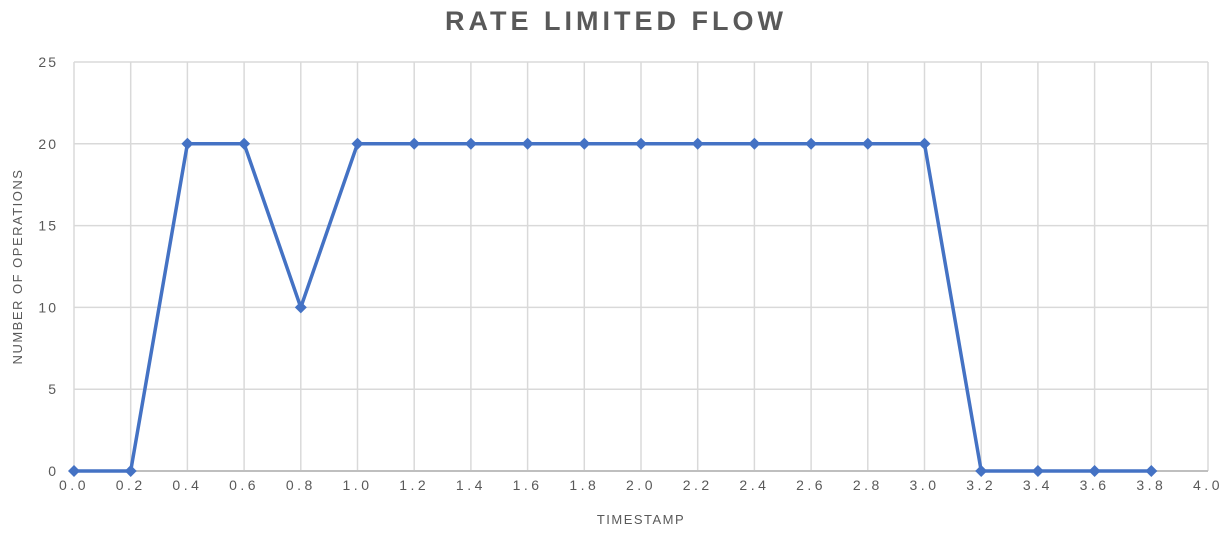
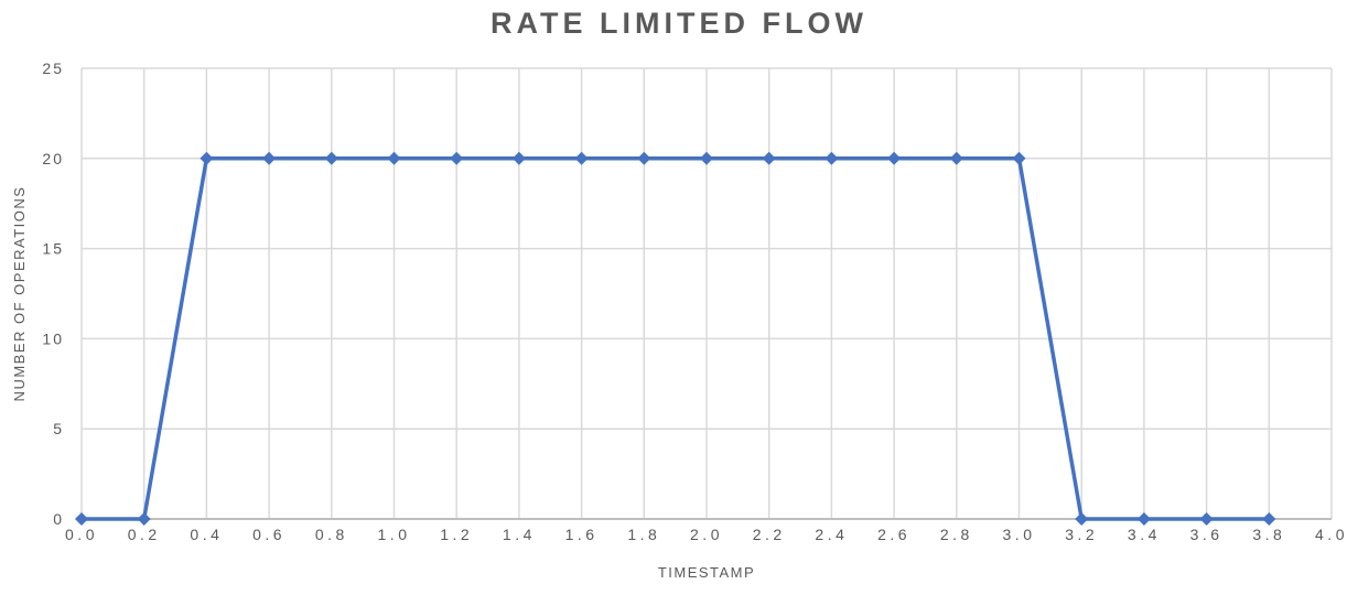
0.8: 10 -> 20
